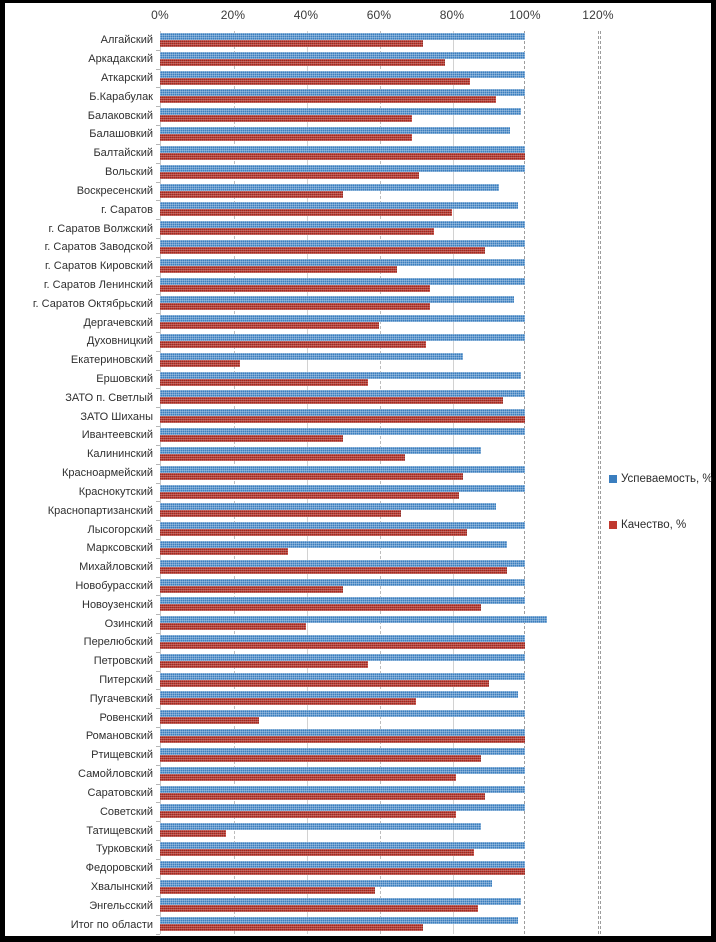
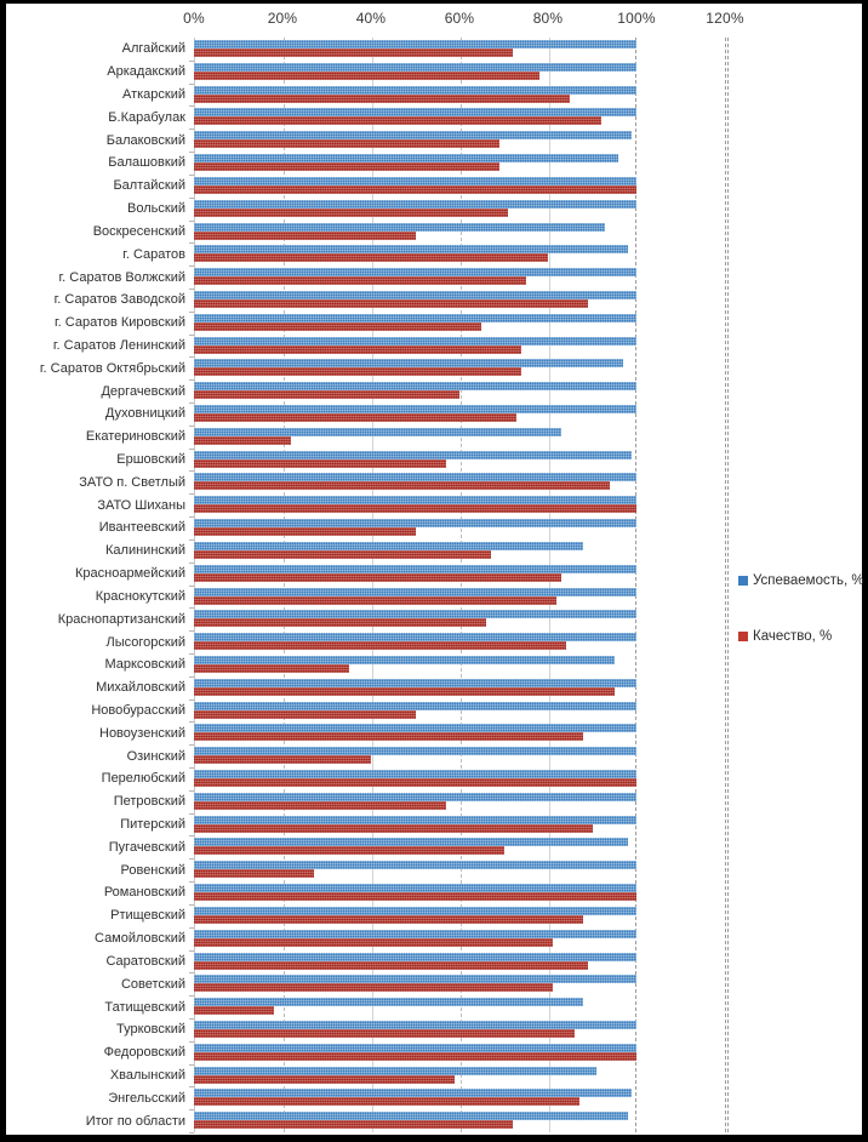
Успеваемость, %/Краснопартизанский: 92% -> 100%
Успеваемость, %/Озинский: 106% -> 100%
